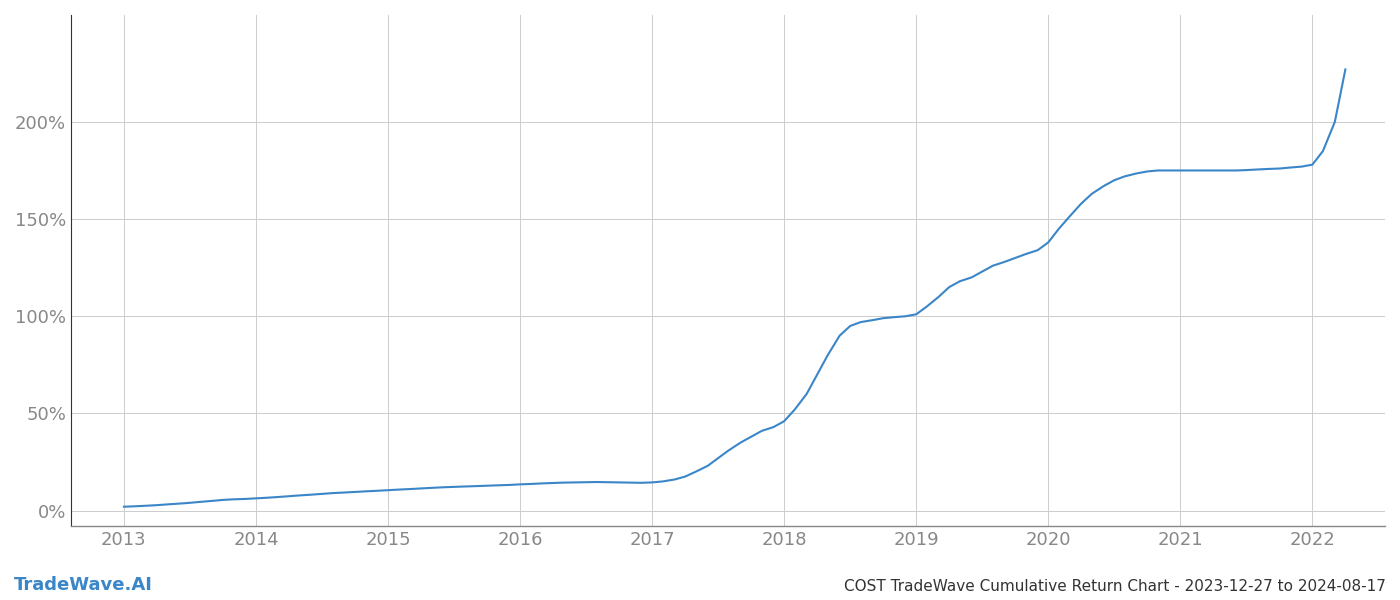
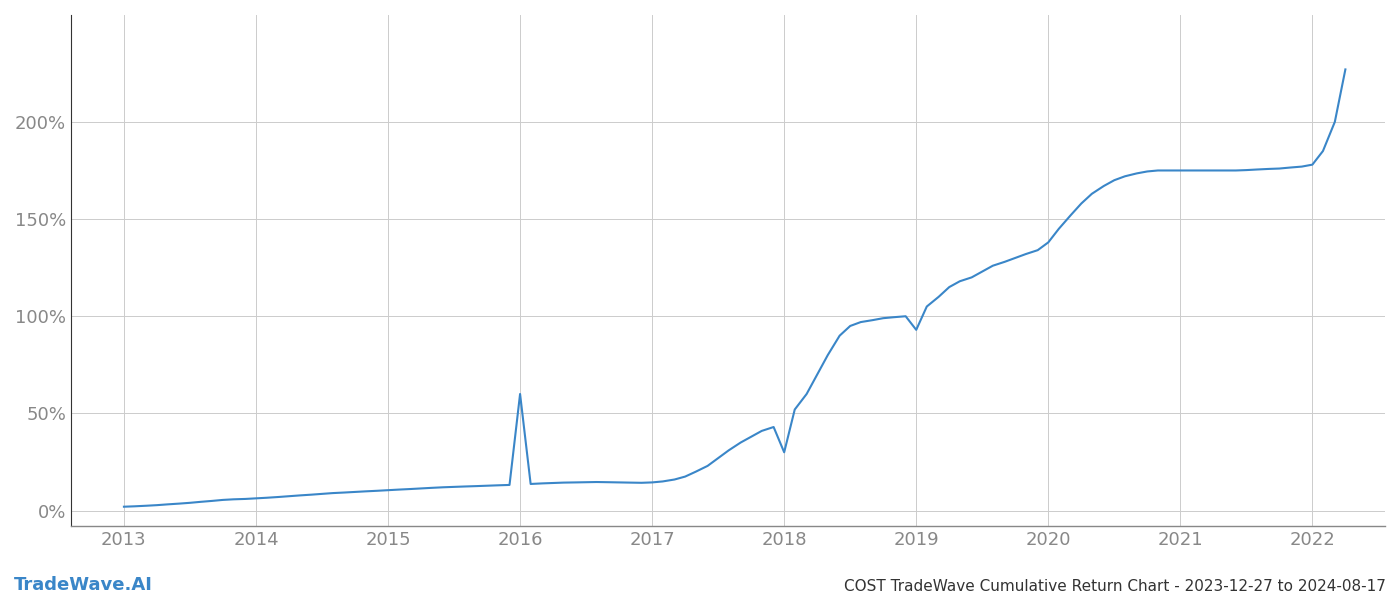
2016: 14% -> 60%
2018: 46% -> 30%
2019: 101% -> 93%
